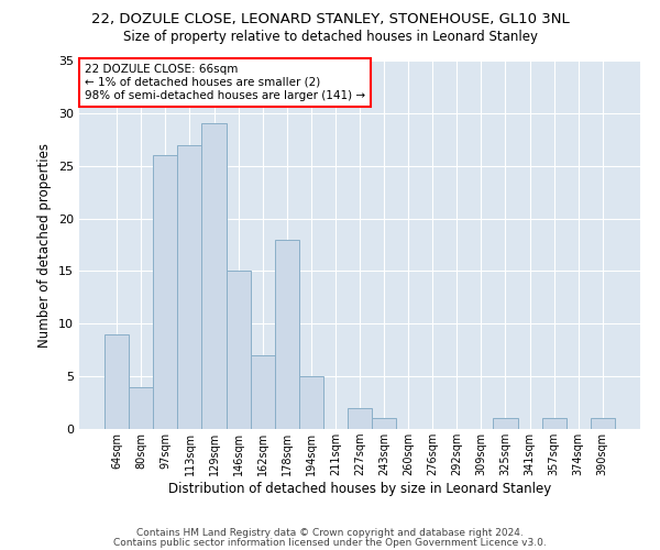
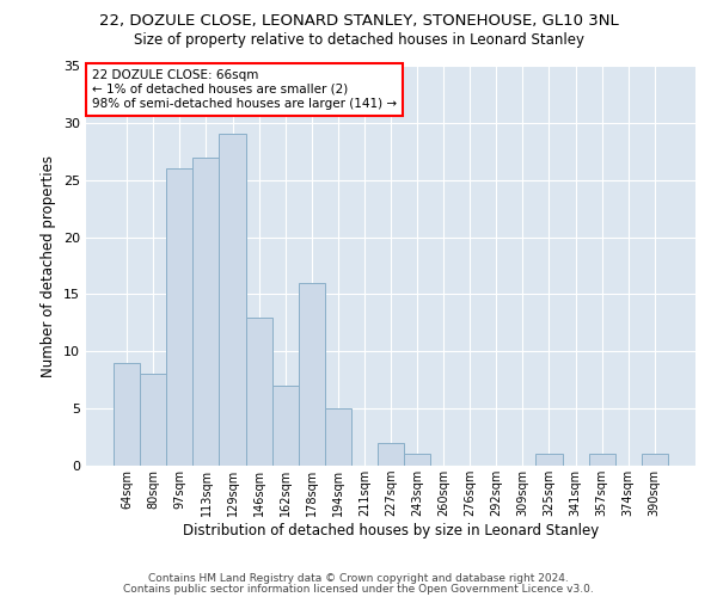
80sqm: 4 -> 8
146sqm: 15 -> 13
178sqm: 18 -> 16
